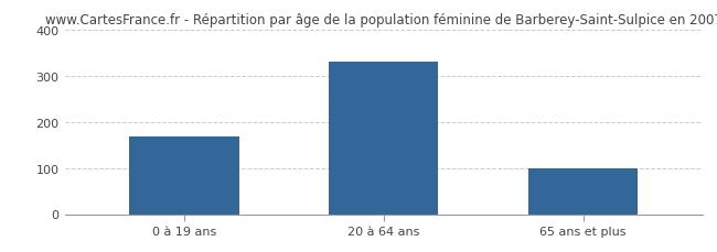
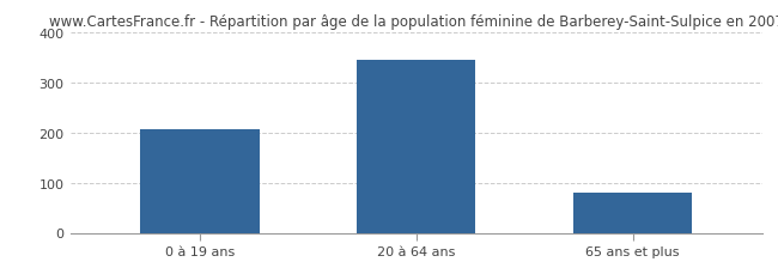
0 à 19 ans: 168 -> 205
20 à 64 ans: 330 -> 345
65 ans et plus: 100 -> 80
